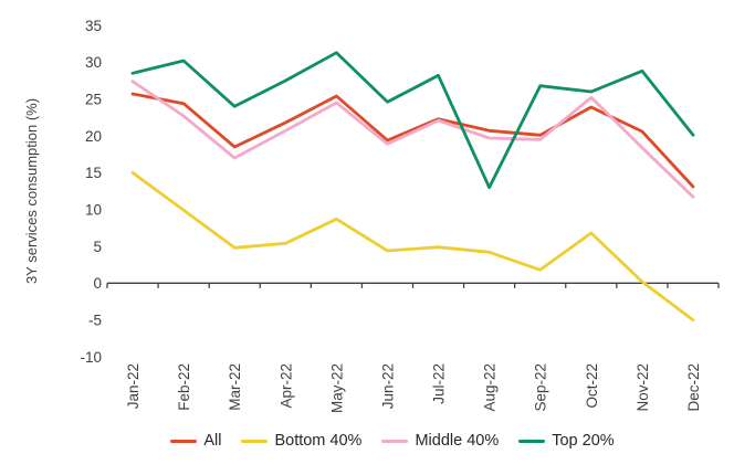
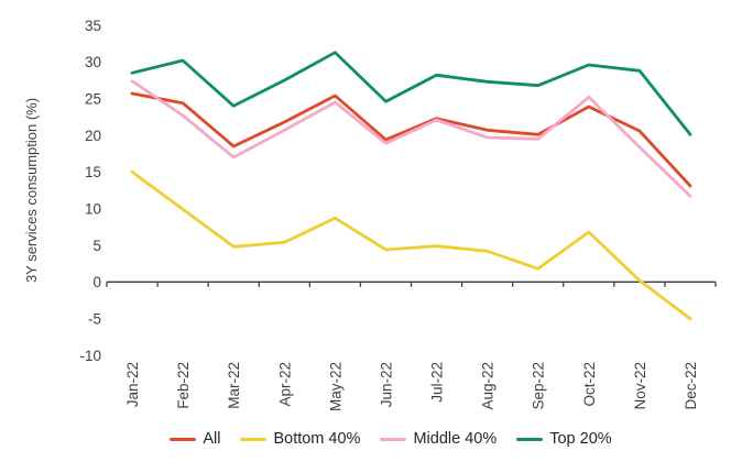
Top 20%/Aug-22: 13 -> 27
Top 20%/Oct-22: 26 -> 30
